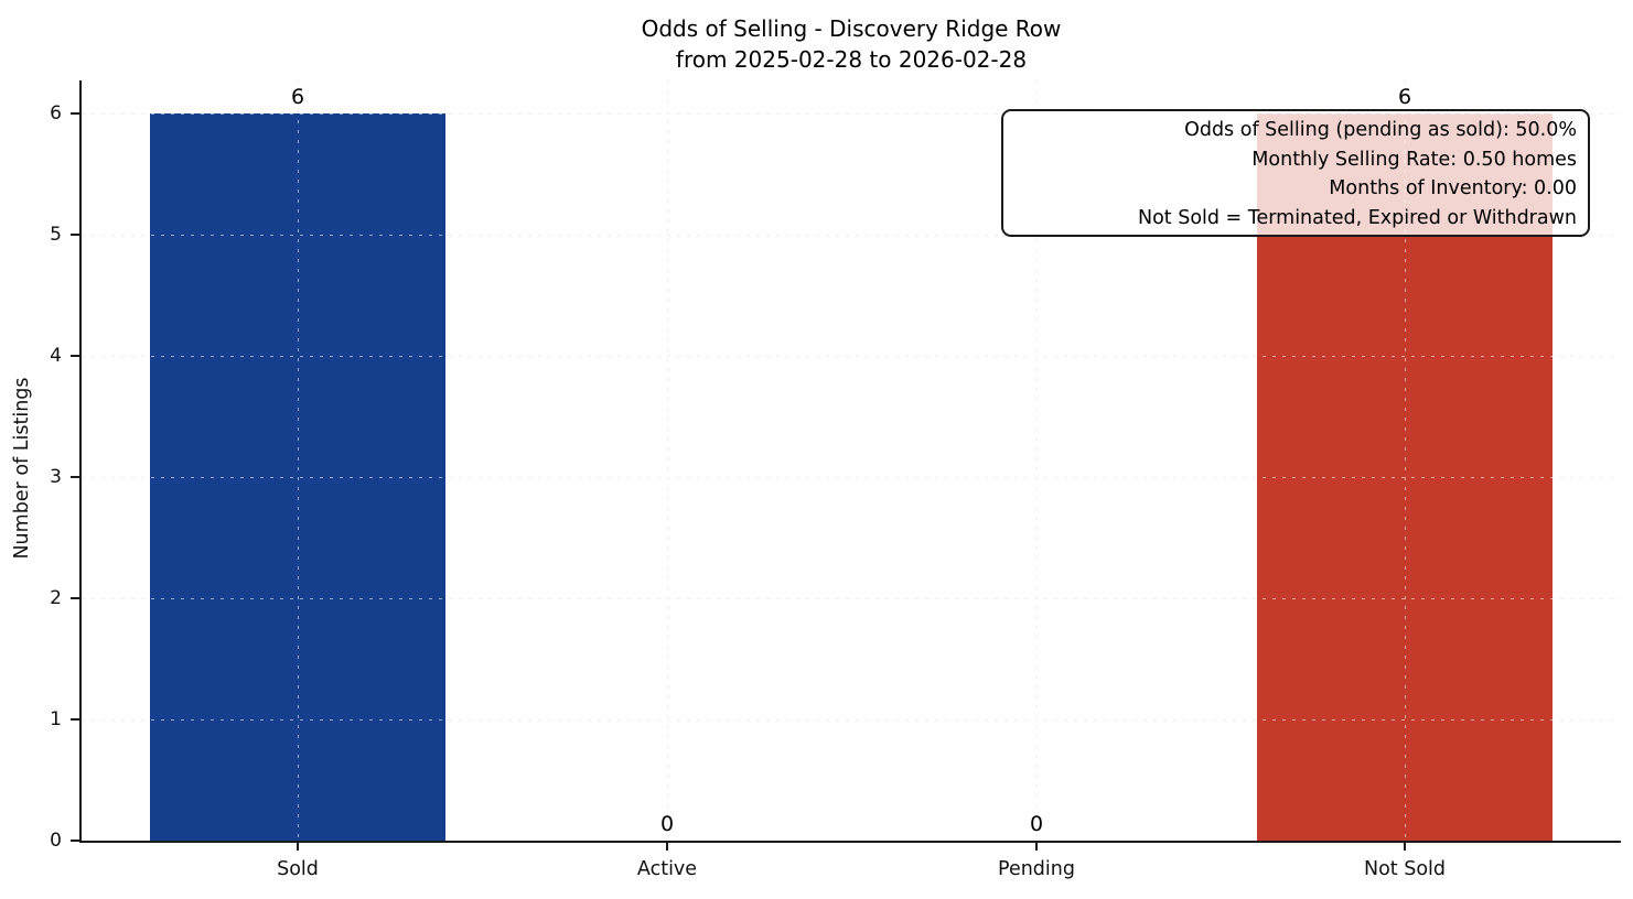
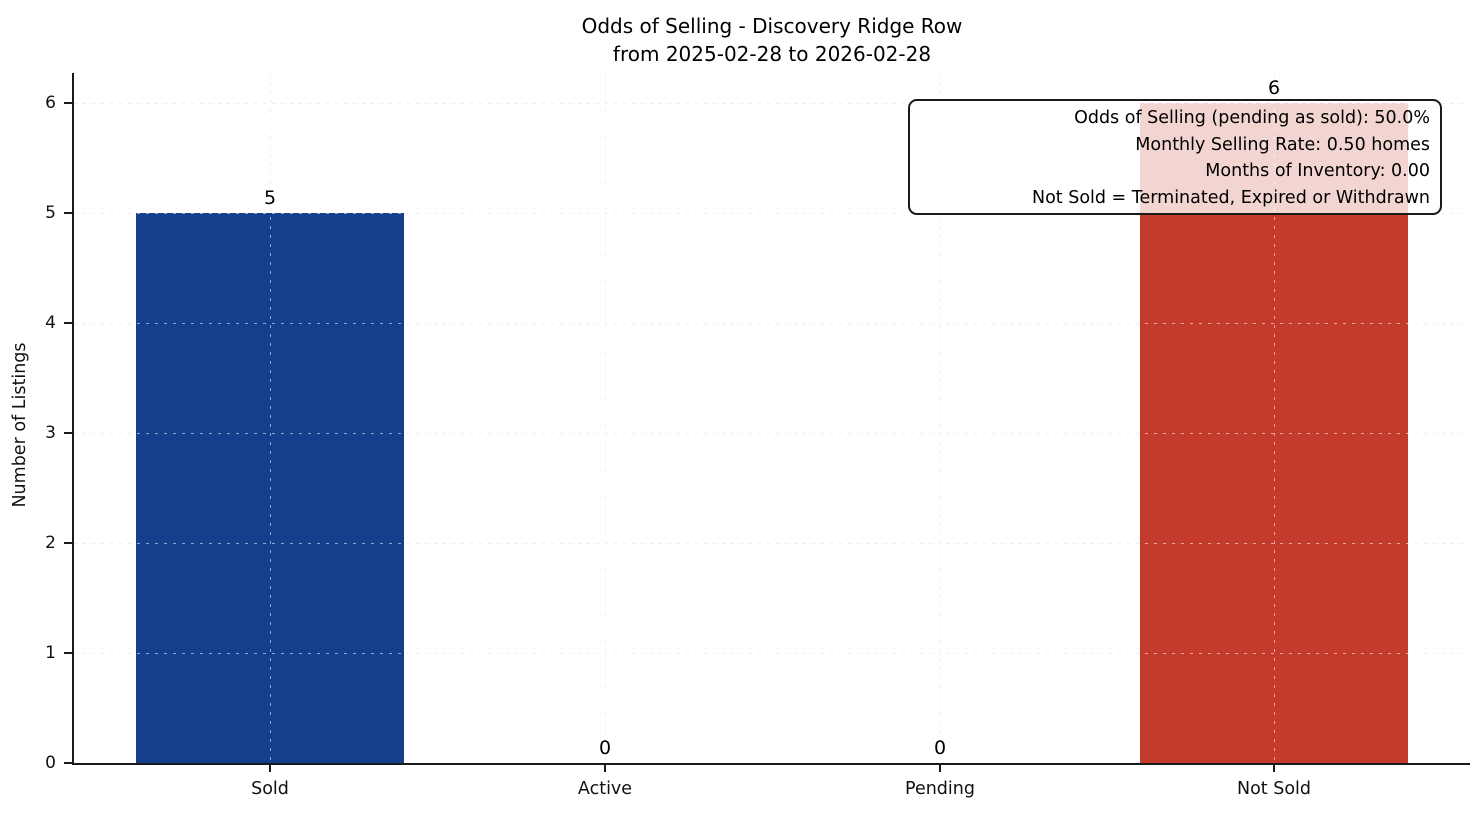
Sold: 6 -> 5
